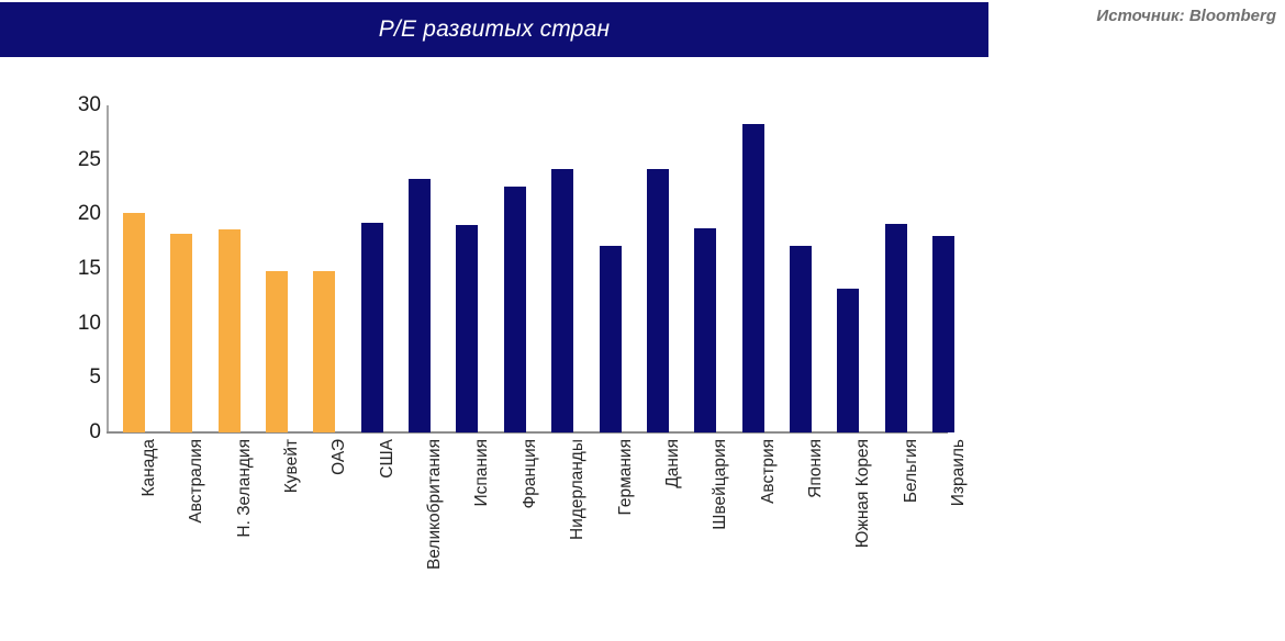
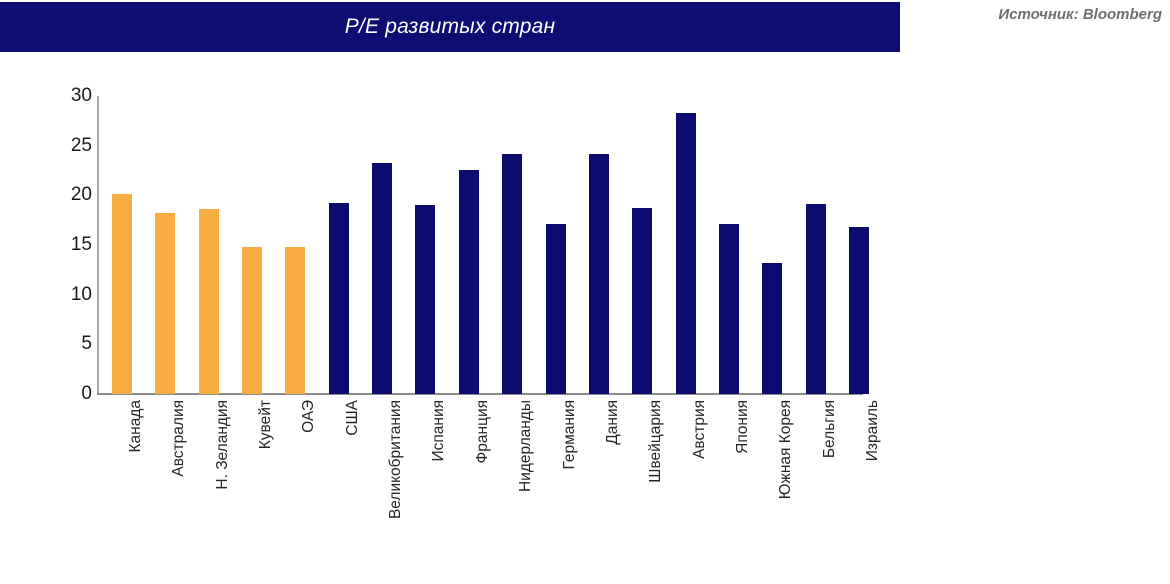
Израиль: 18 -> 17
